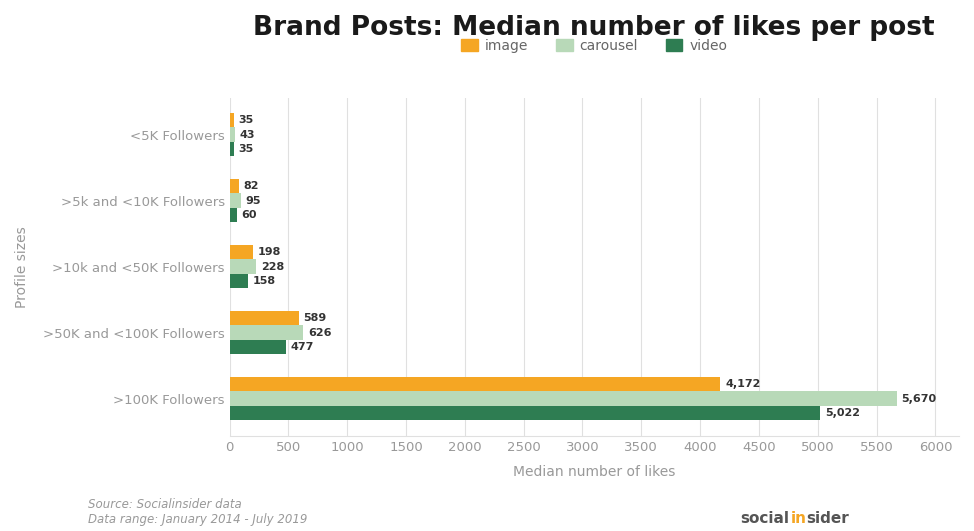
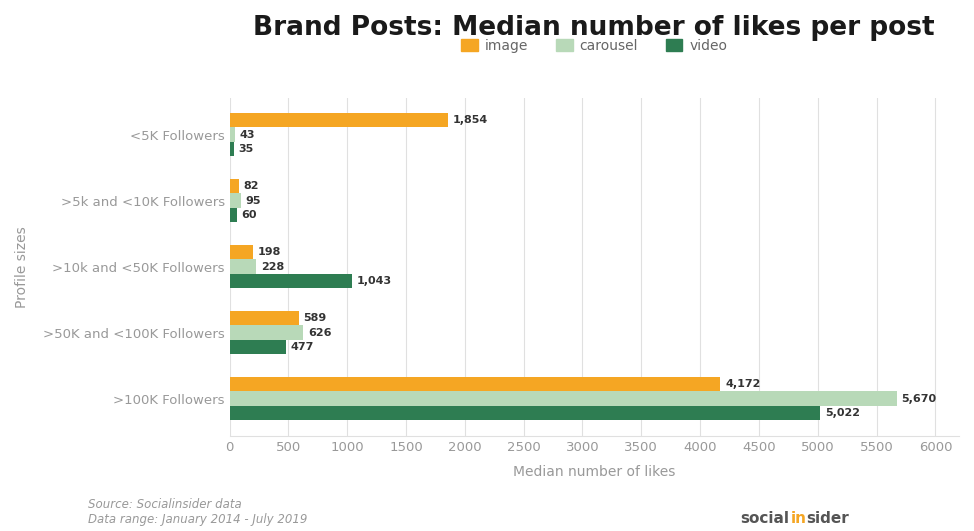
image/<5K Followers: 35 -> 1,854
video/>10k and <50K Followers: 158 -> 1,043
